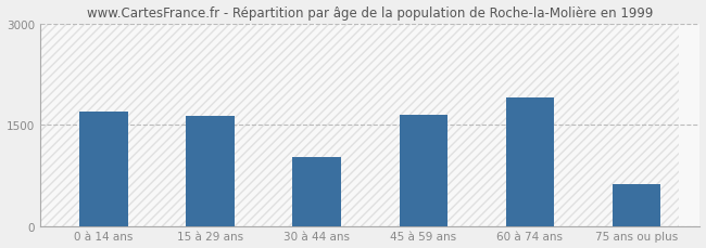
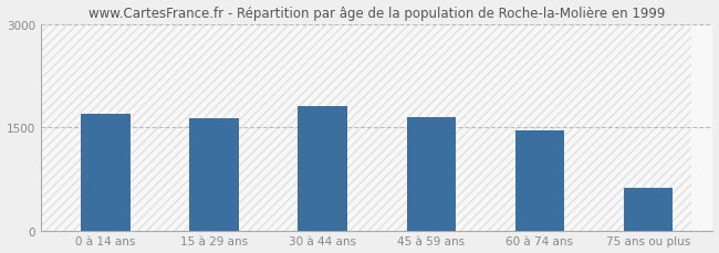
30 à 44 ans: 1020 -> 1810
60 à 74 ans: 1900 -> 1450
